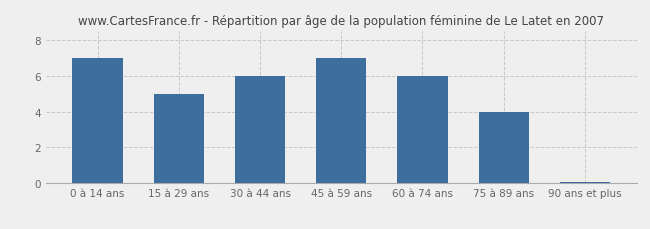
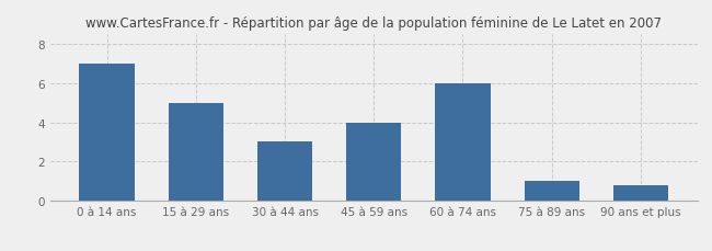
30 à 44 ans: 6.0 -> 3.0
45 à 59 ans: 7.0 -> 4.0
75 à 89 ans: 4.0 -> 1.0
90 ans et plus: 0.1 -> 0.8
